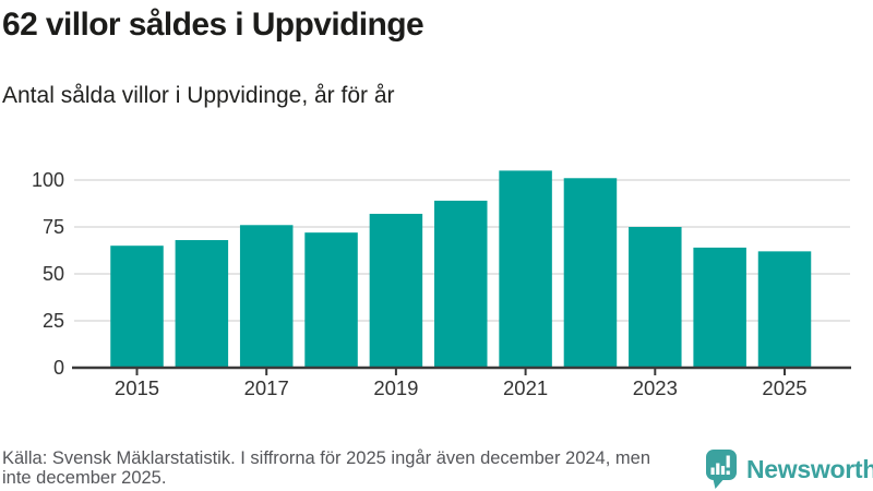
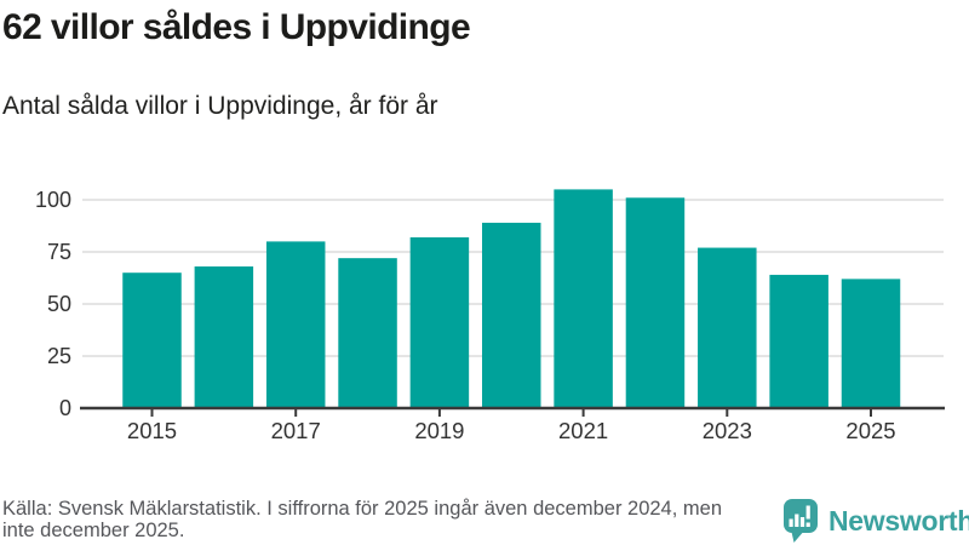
2017: 76 -> 80
2023: 75 -> 77
